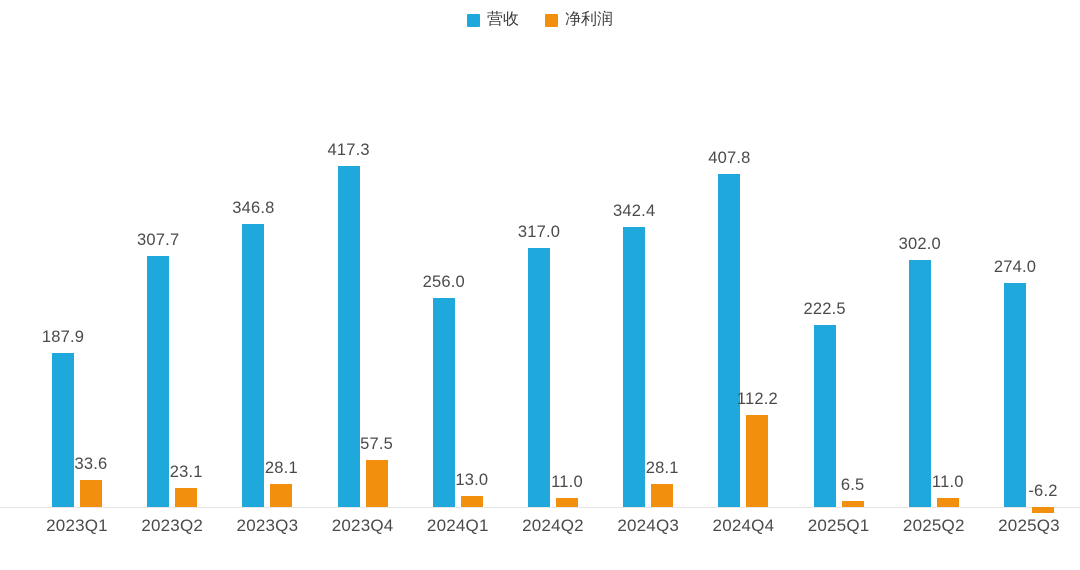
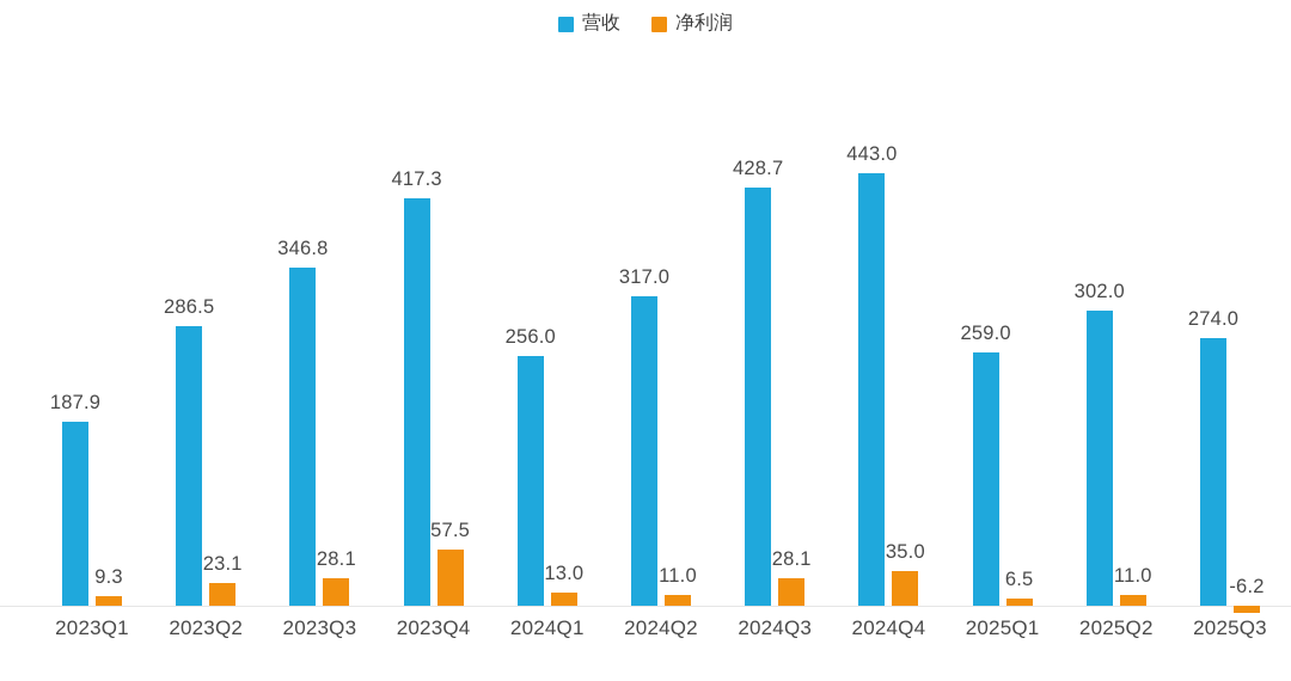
净利润/2023Q1: 33.6 -> 9.3
营收/2023Q2: 307.7 -> 286.5
营收/2024Q3: 342.4 -> 428.7
营收/2024Q4: 407.8 -> 443.0
净利润/2024Q4: 112.2 -> 35.0
营收/2025Q1: 222.5 -> 259.0
